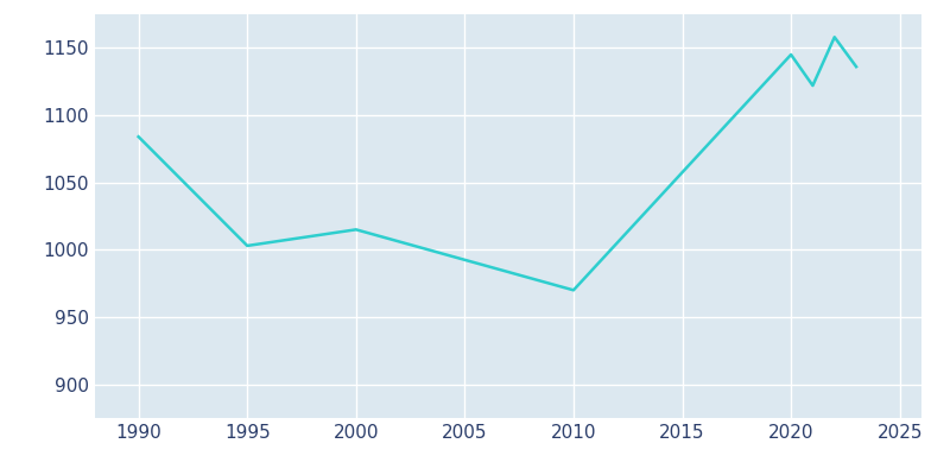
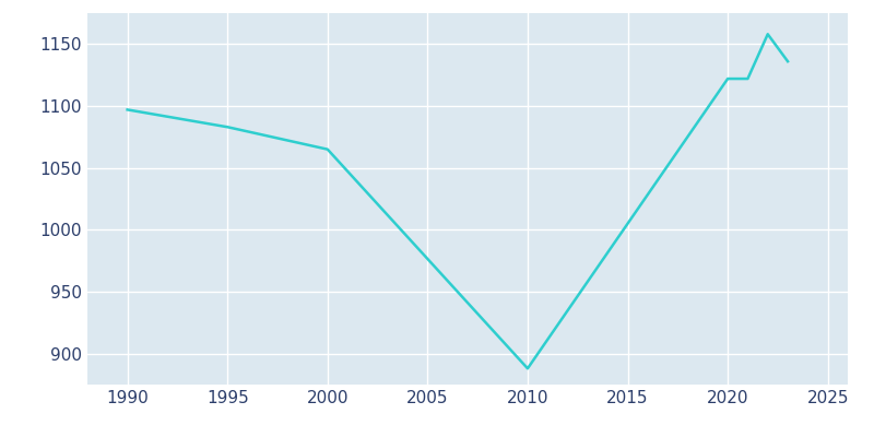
1990: 1084 -> 1097
1995: 1003 -> 1083
2000: 1015 -> 1065
2010: 970 -> 888
2020: 1145 -> 1122
